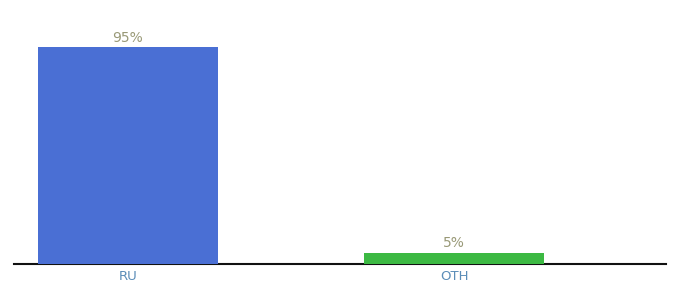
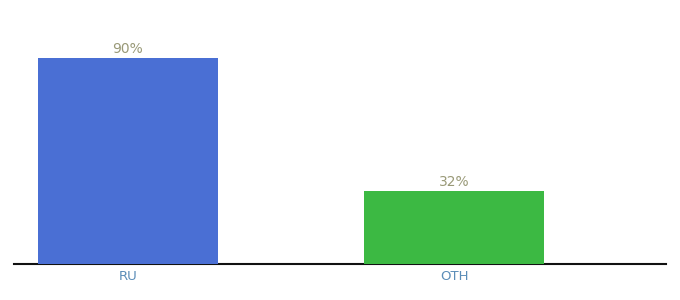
RU: 95% -> 90%
OTH: 5% -> 32%
